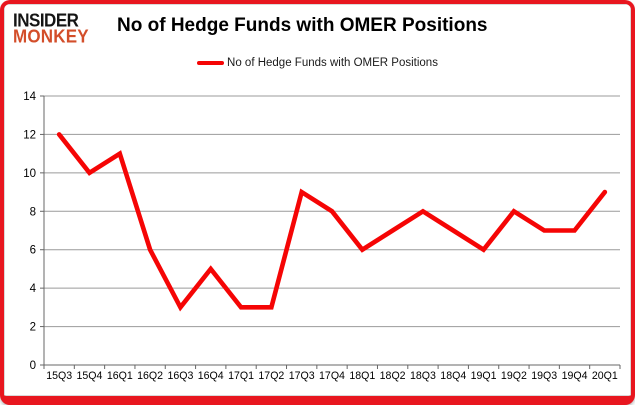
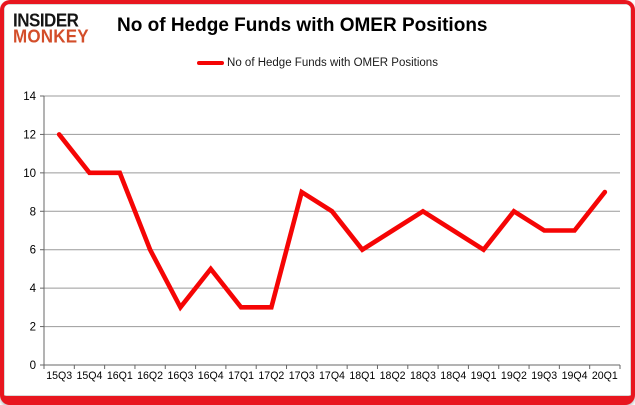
16Q1: 11 -> 10
